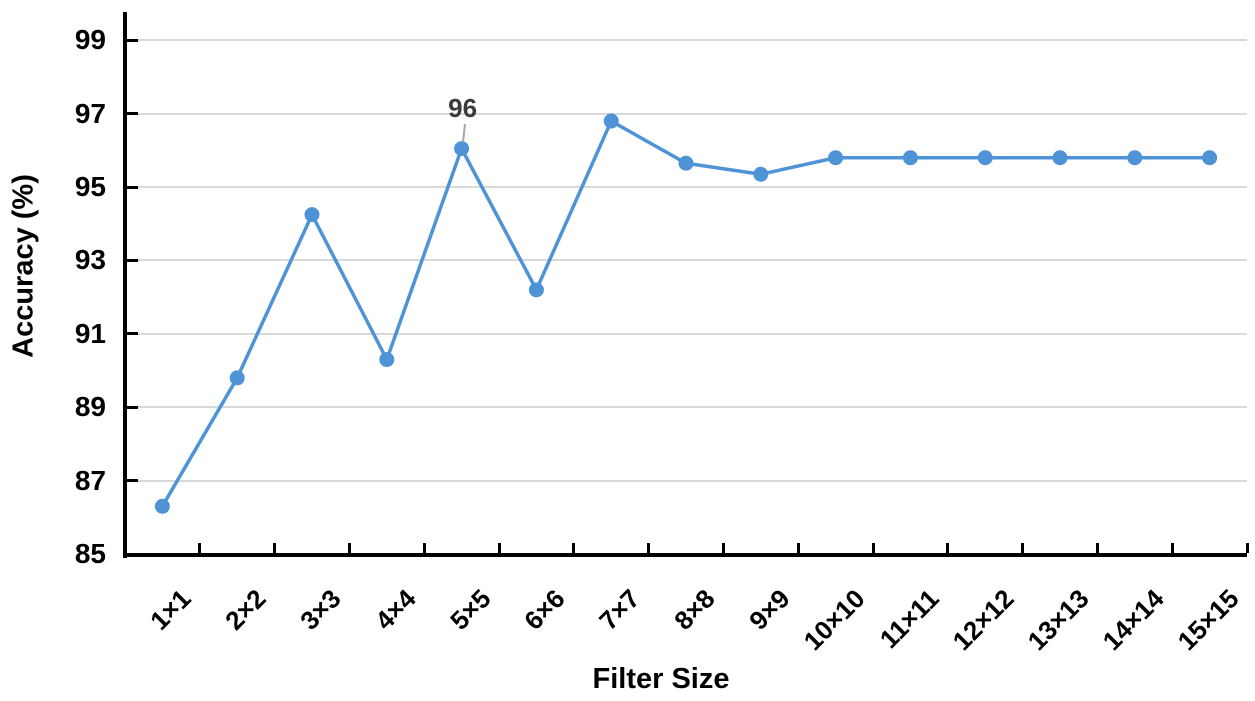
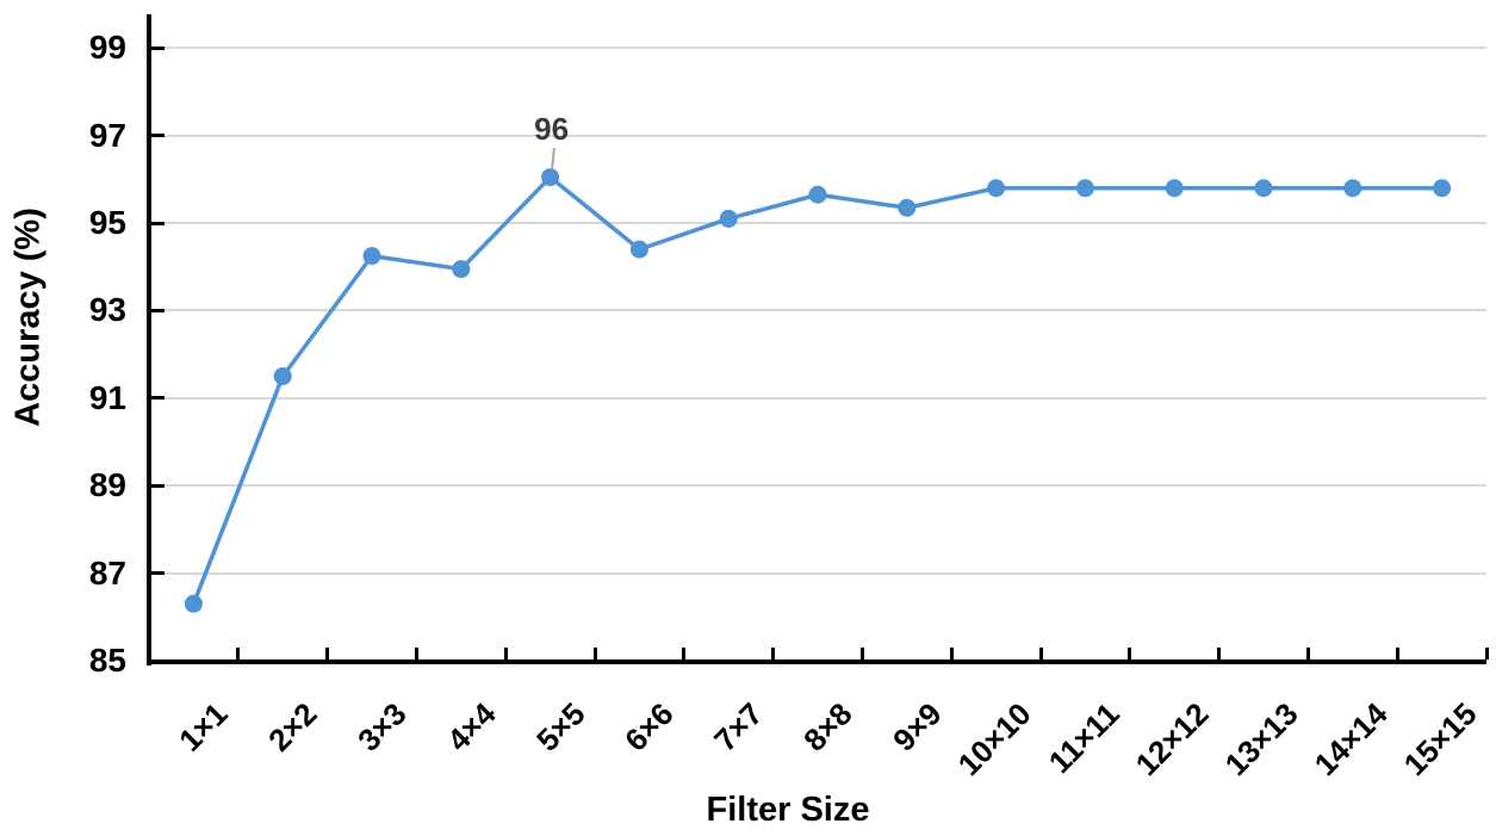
2×2: 89.8 -> 91.5
4×4: 90.3 -> 94.0
6×6: 92.2 -> 94.4
7×7: 96.8 -> 95.1
